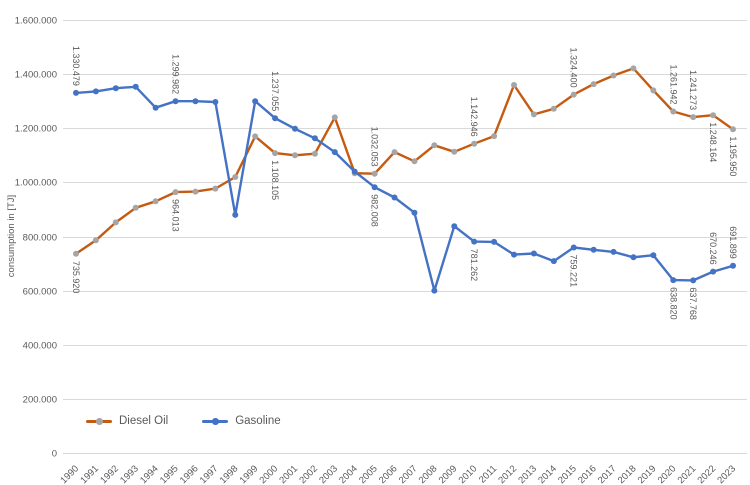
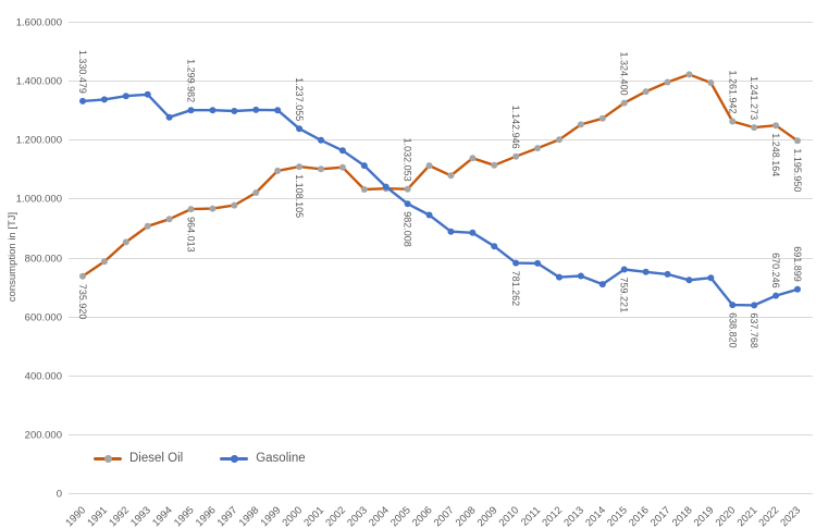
Gasoline/1998: 880000 -> 1300000
Diesel Oil/1999: 1170000 -> 1090000
Diesel Oil/2003: 1240000 -> 1030000
Gasoline/2008: 600000 -> 880000
Diesel Oil/2012: 1360000 -> 1200000
Diesel Oil/2019: 1340000 -> 1390000
